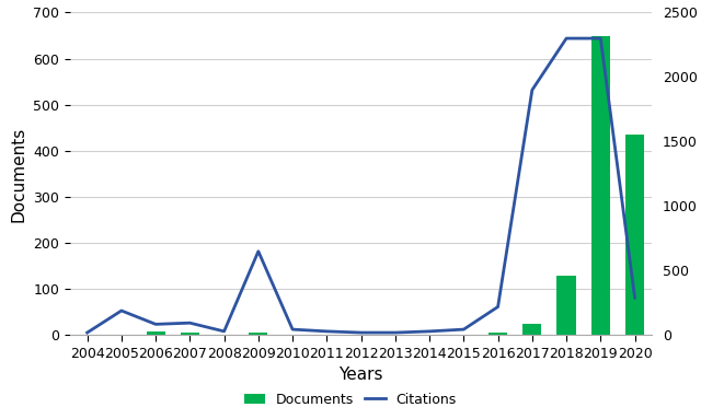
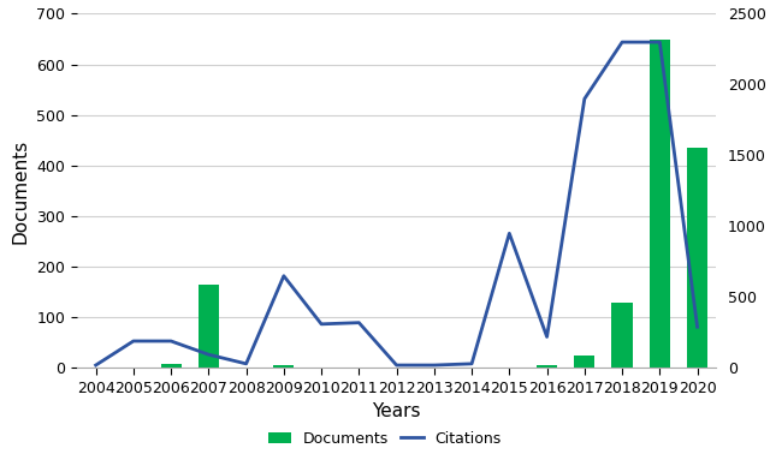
Citations/2006: 80 -> 190
Documents/2007: 5 -> 165
Citations/2010: 40 -> 310
Citations/2011: 30 -> 320
Citations/2015: 40 -> 950
